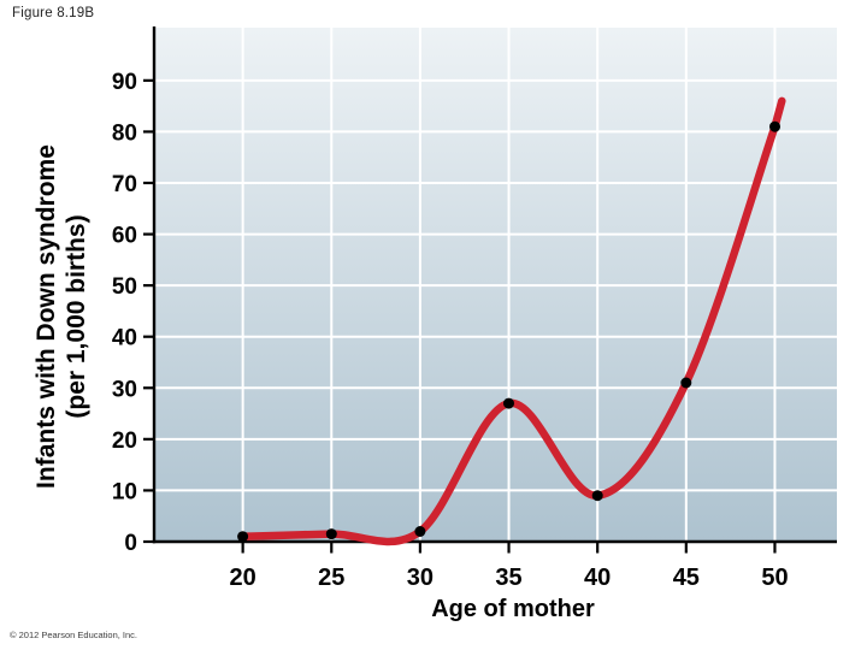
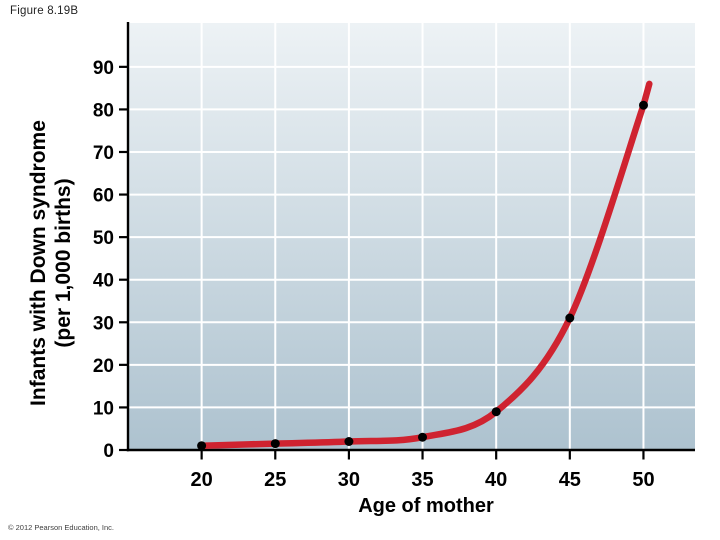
35: 27 -> 3
